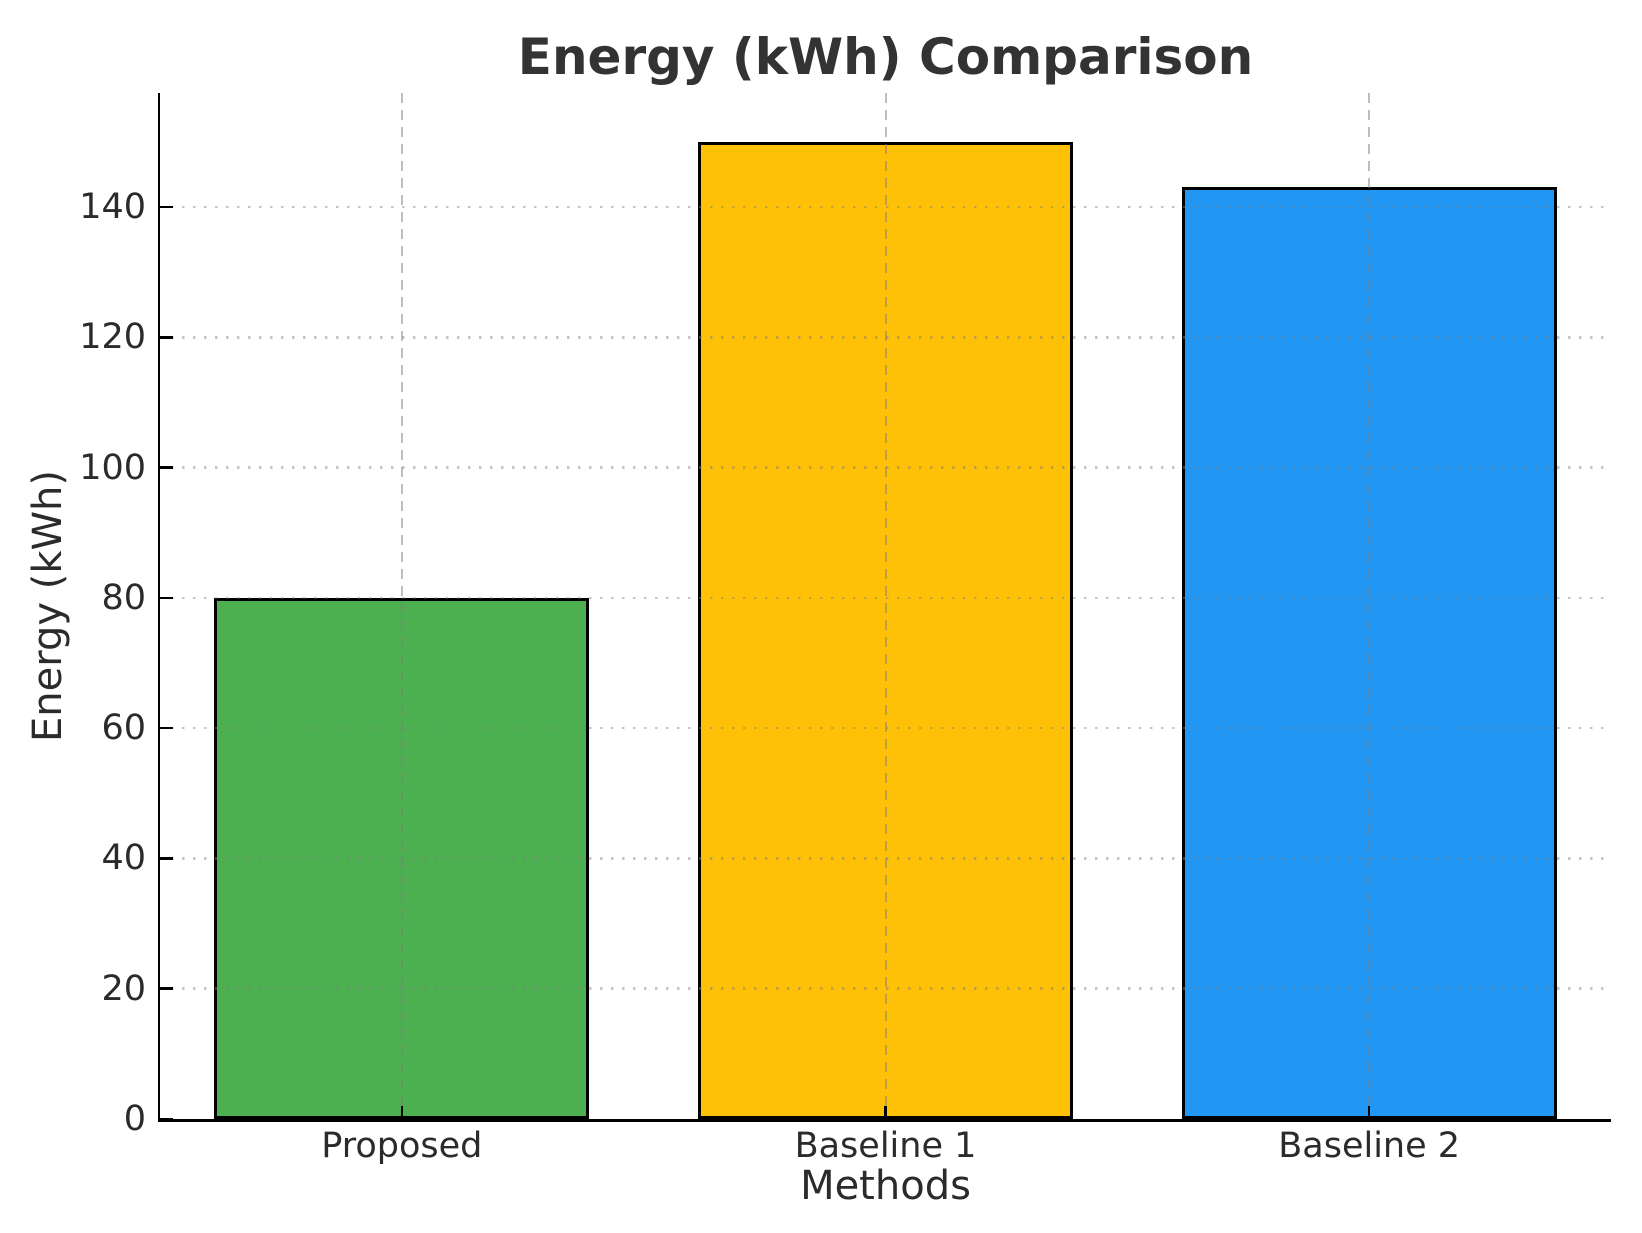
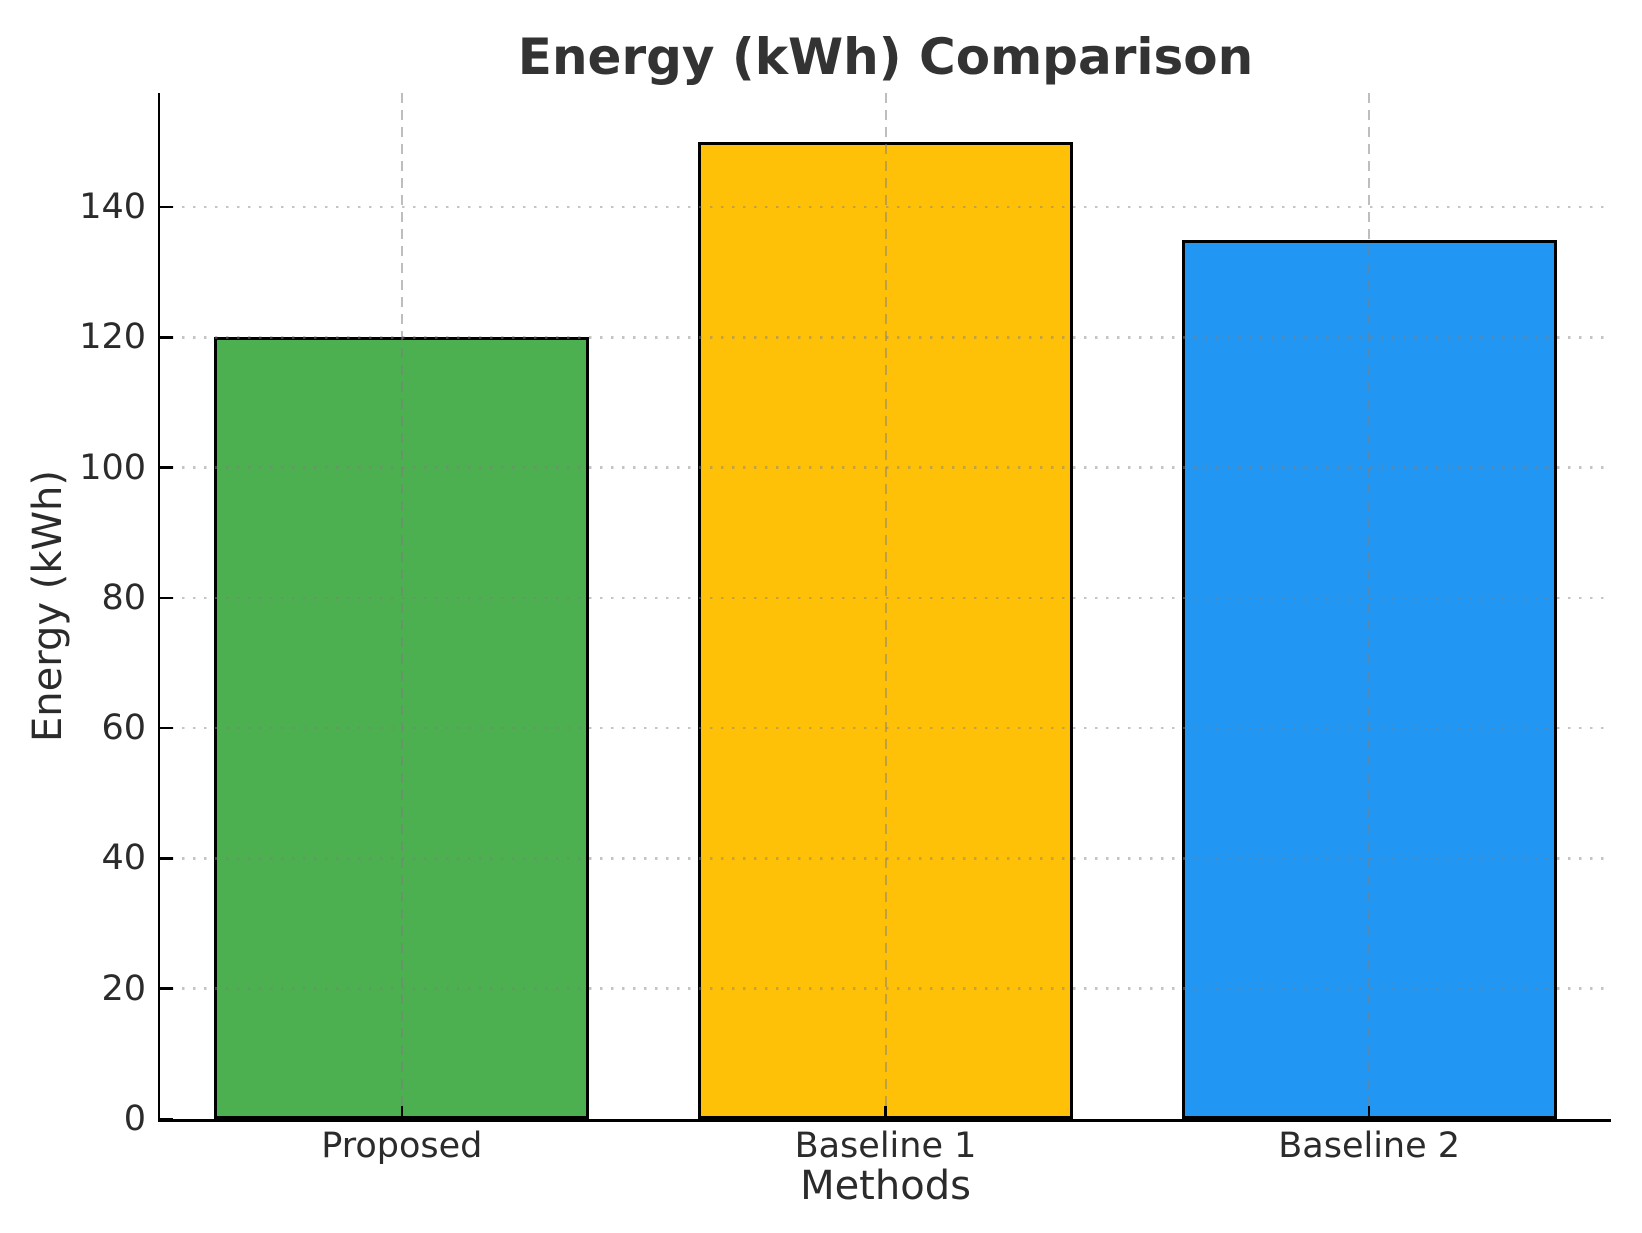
Proposed: 80 -> 120
Baseline 2: 143 -> 135
